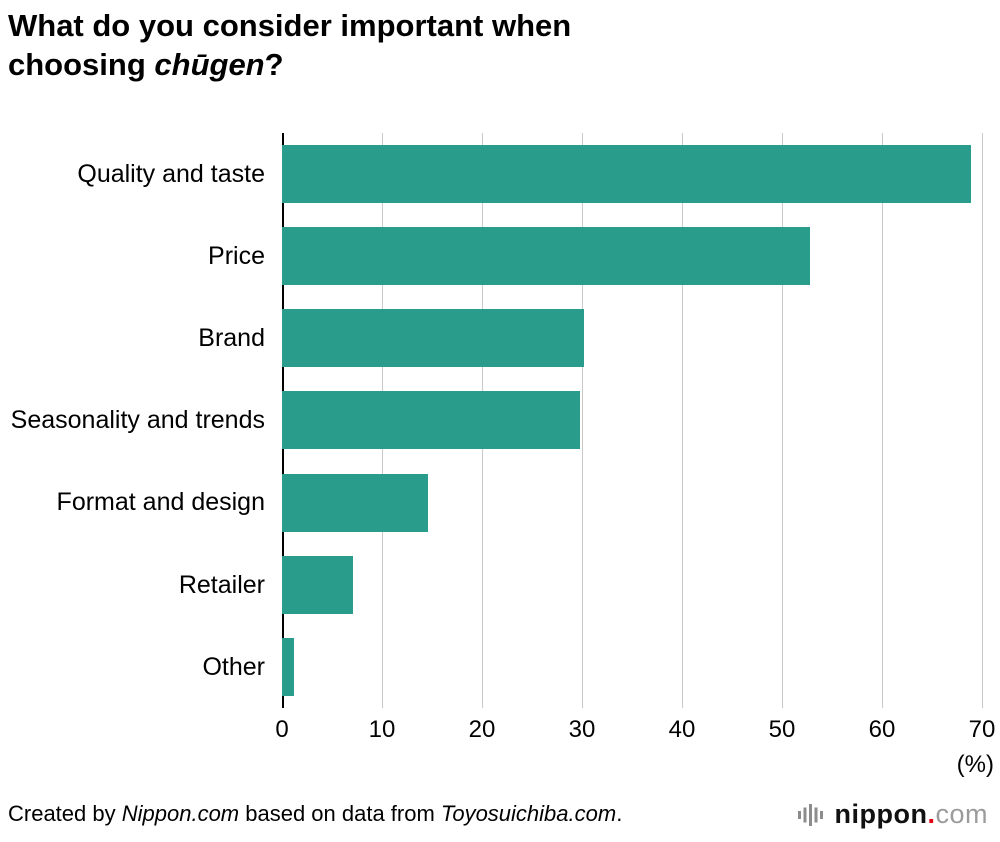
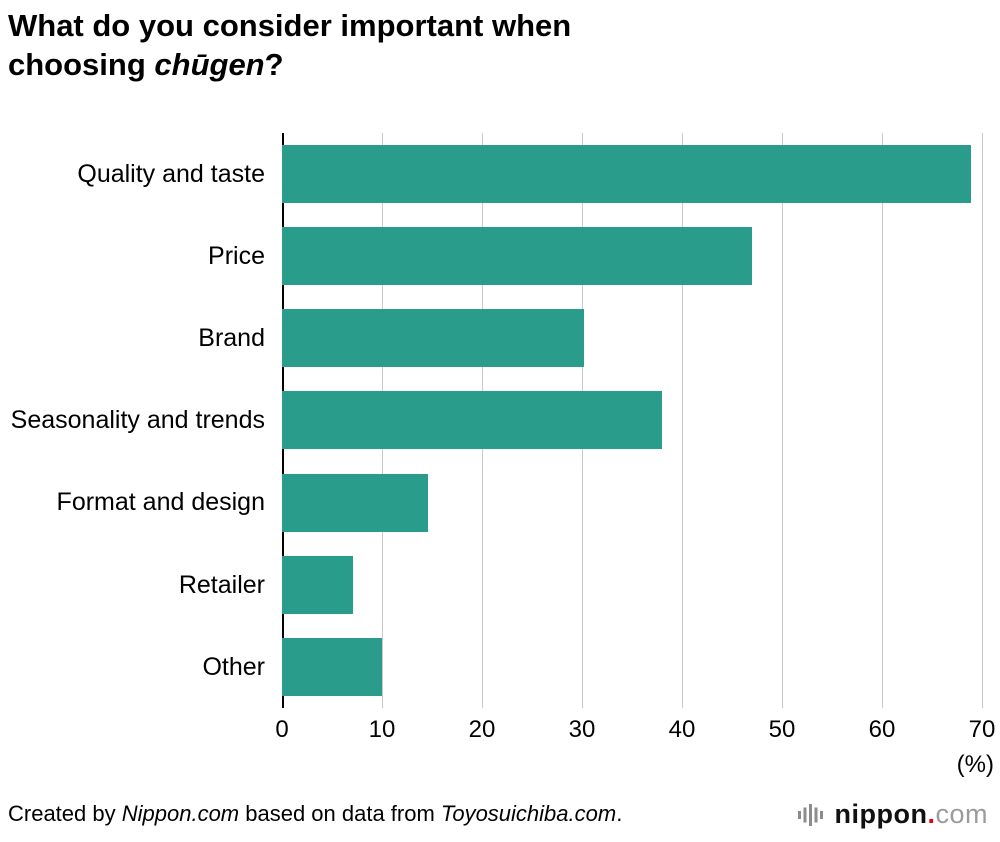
Price: 53 -> 47
Seasonality and trends: 30 -> 38
Other: 1 -> 10
